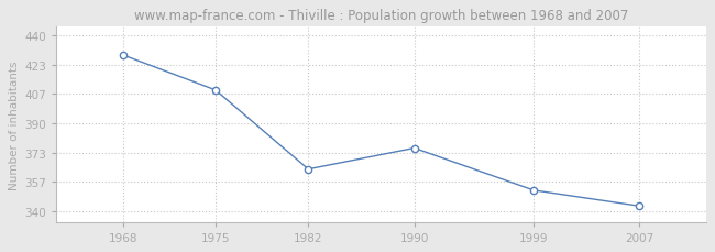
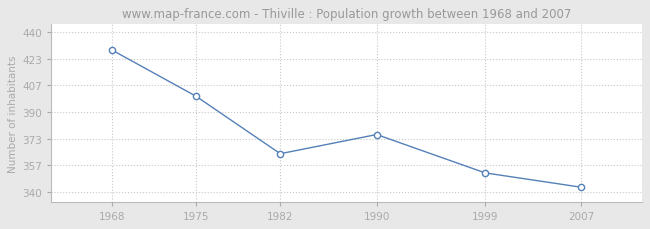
1975: 409 -> 400
